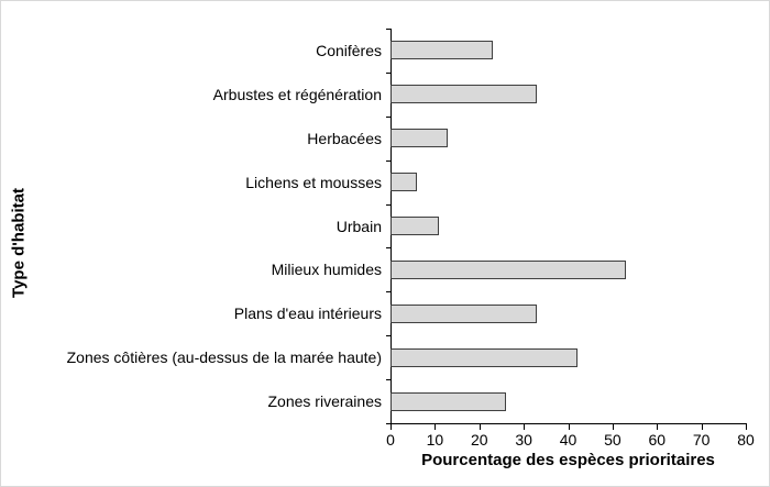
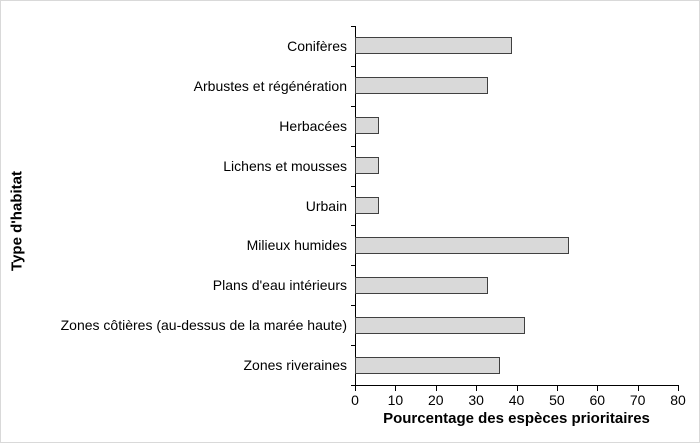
Conifères: 23 -> 39
Herbacées: 13 -> 6
Urbain: 11 -> 6
Zones riveraines: 26 -> 36
